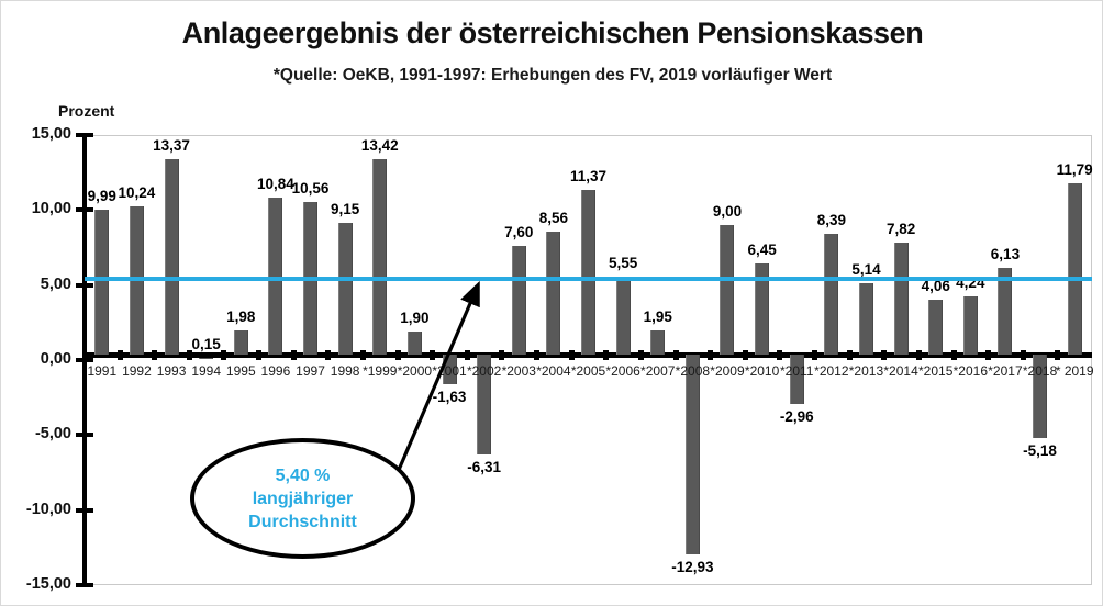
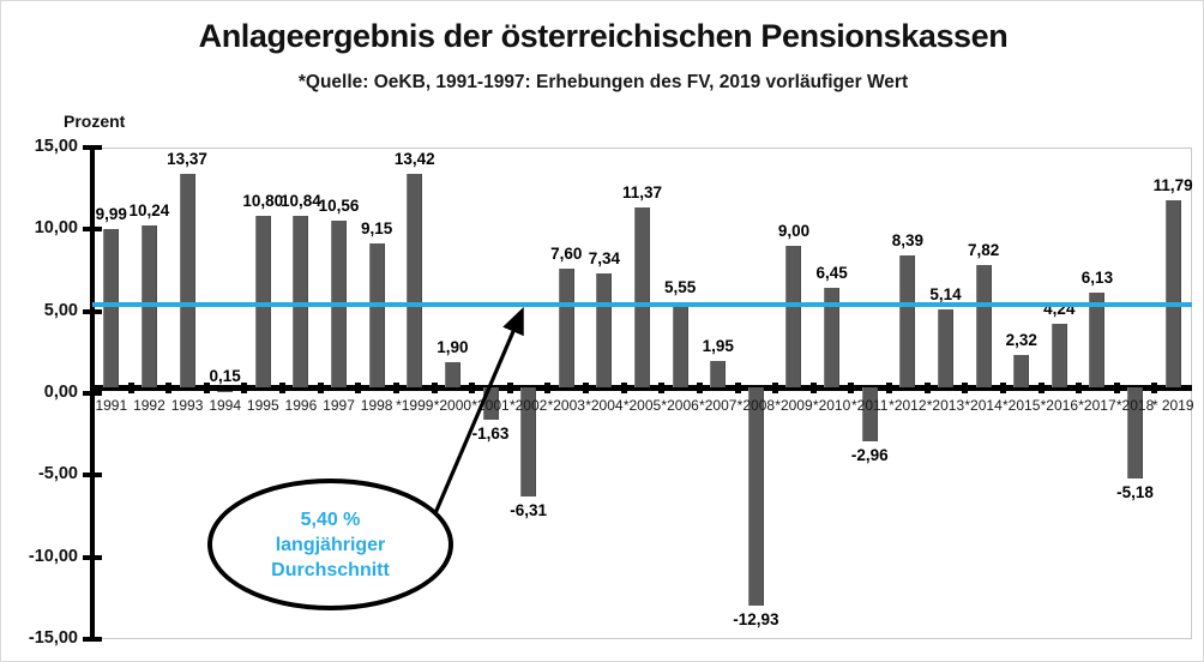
1995: 1,98 -> 10,80
*2004: 8,56 -> 7,34
*2015: 4,06 -> 2,32
